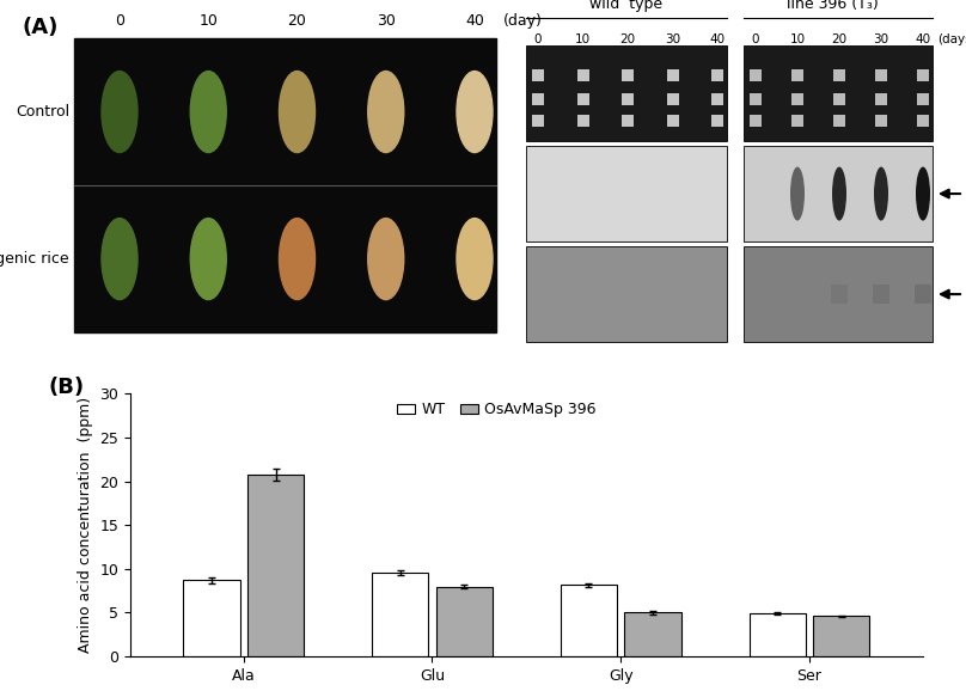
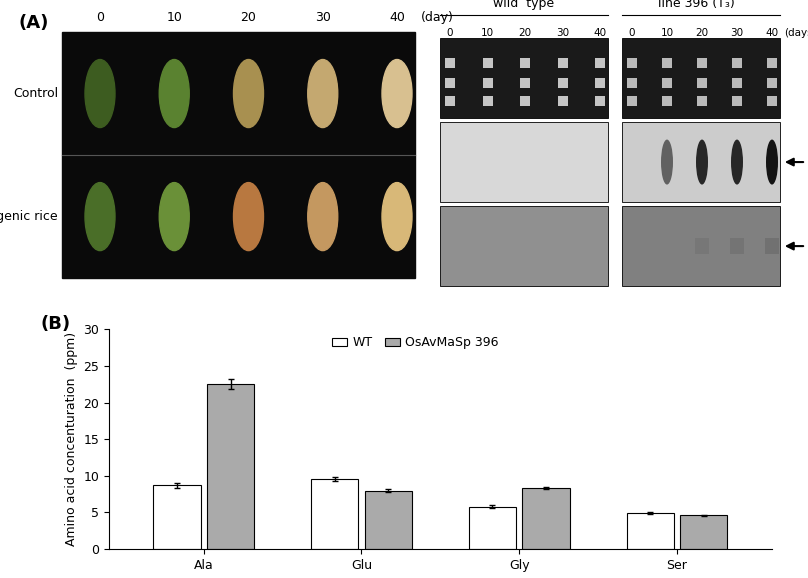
OsAvMaSp 396/Ala: 20.8 -> 22.5
WT/Gly: 8.2 -> 5.8
OsAvMaSp 396/Gly: 5.0 -> 8.3
